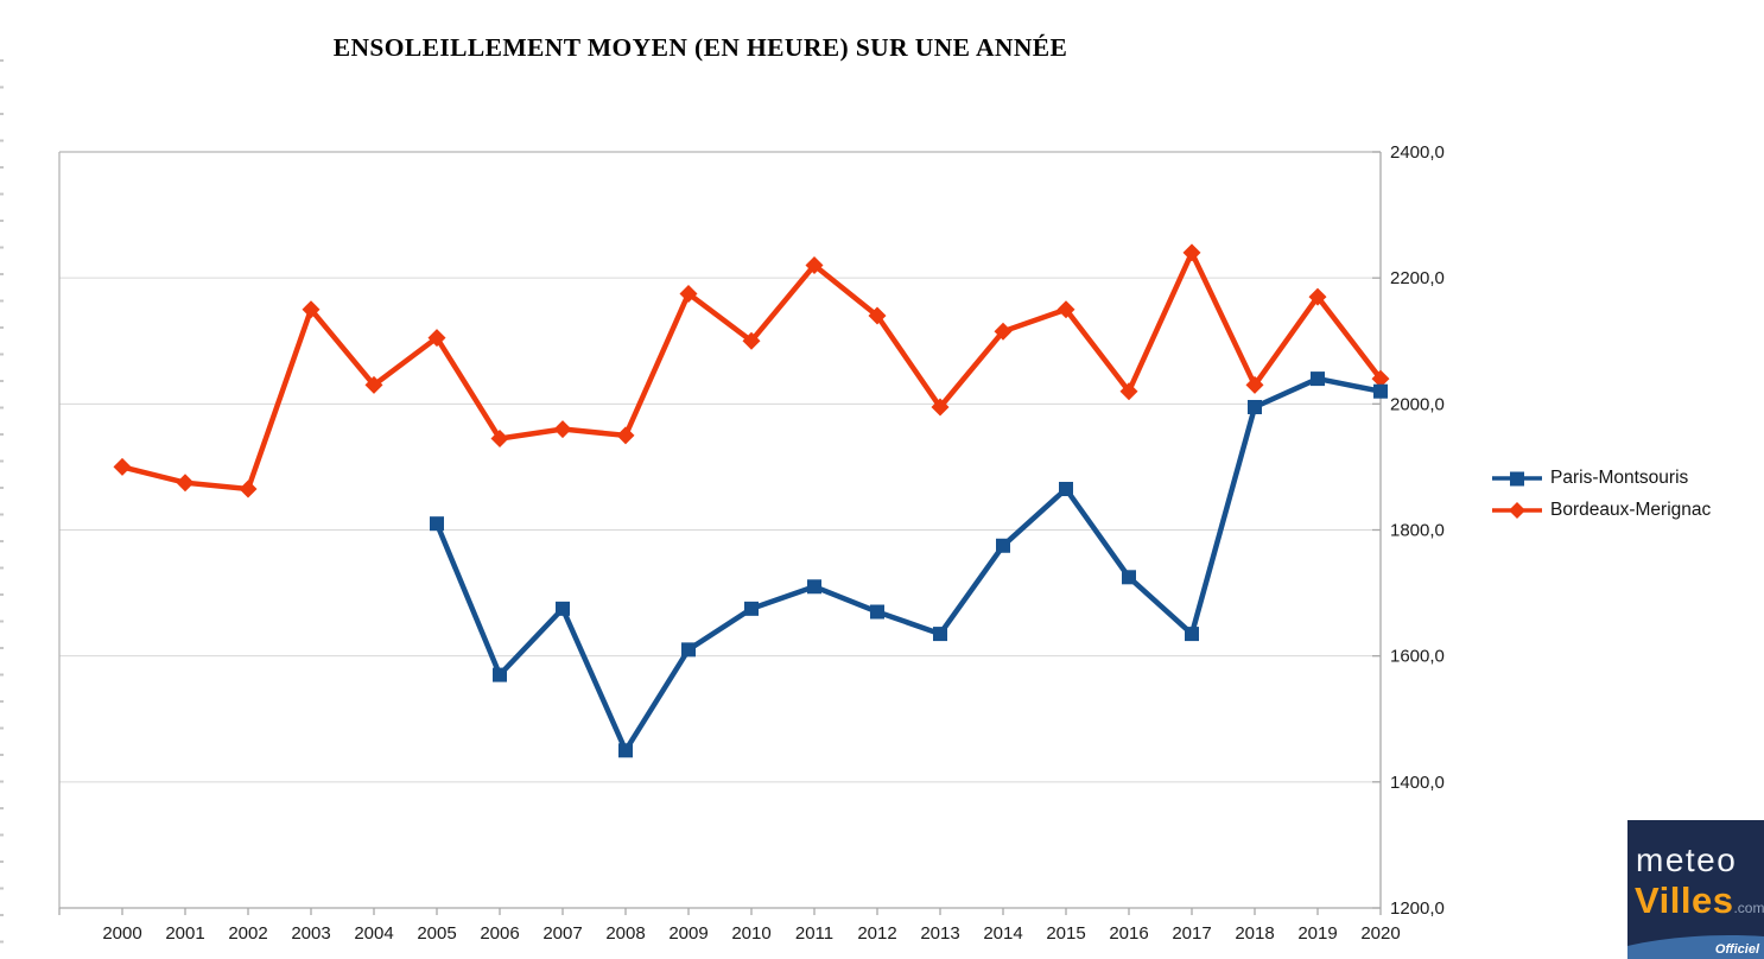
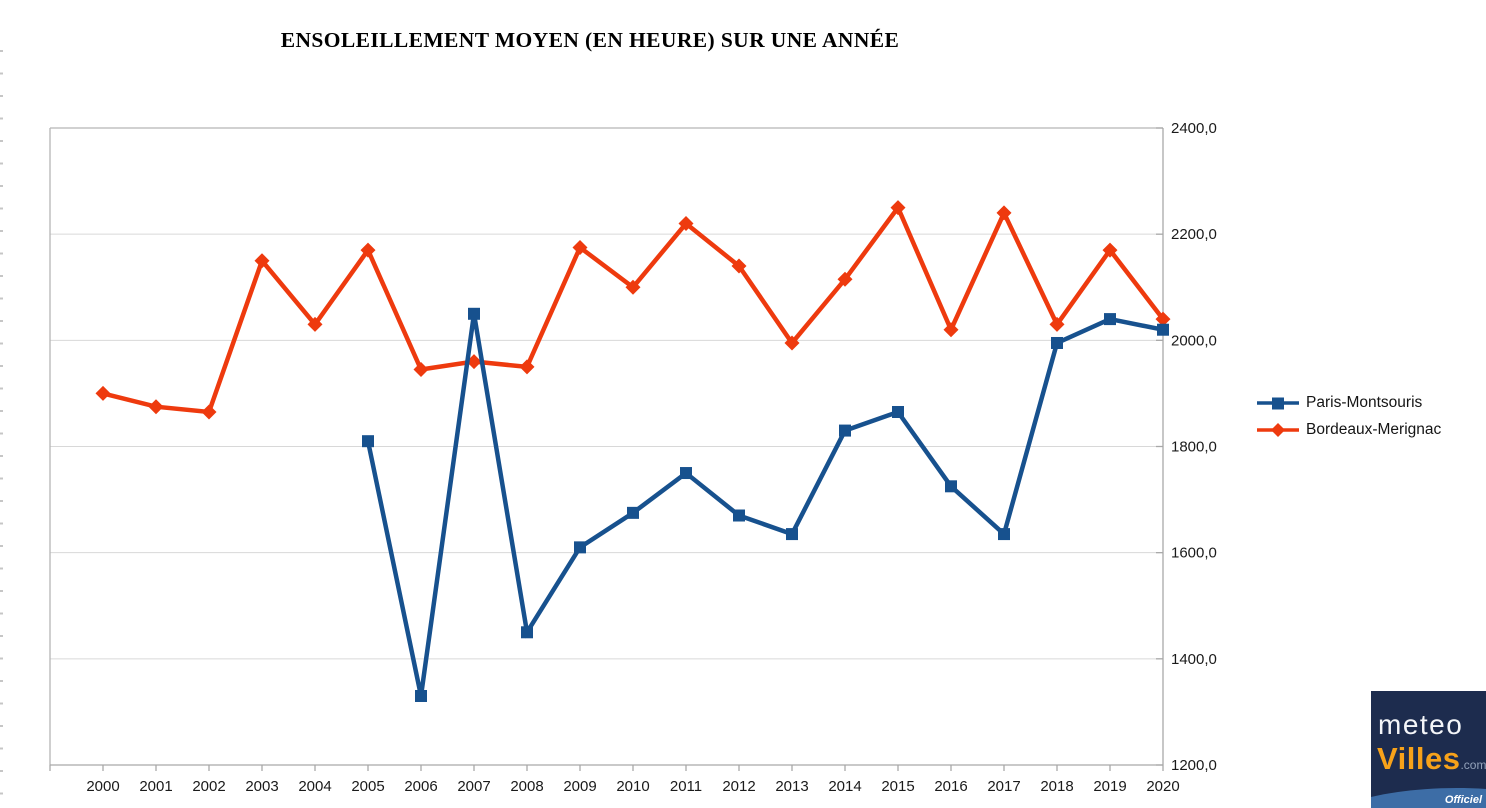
Bordeaux-Merignac/2005: 2100 -> 2170
Paris-Montsouris/2006: 1570 -> 1330
Paris-Montsouris/2007: 1680 -> 2050
Paris-Montsouris/2011: 1710 -> 1750
Paris-Montsouris/2014: 1780 -> 1830
Bordeaux-Merignac/2015: 2150 -> 2250
